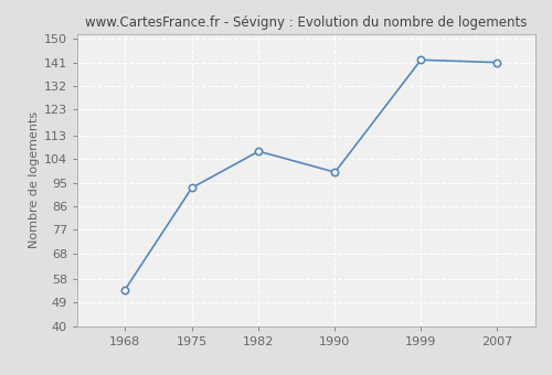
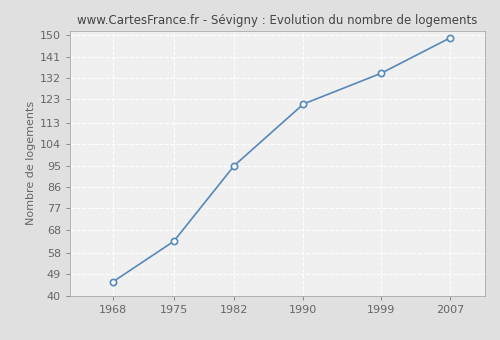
1968: 54 -> 46
1975: 93 -> 63
1982: 107 -> 95
1990: 99 -> 121
1999: 142 -> 134
2007: 141 -> 149
